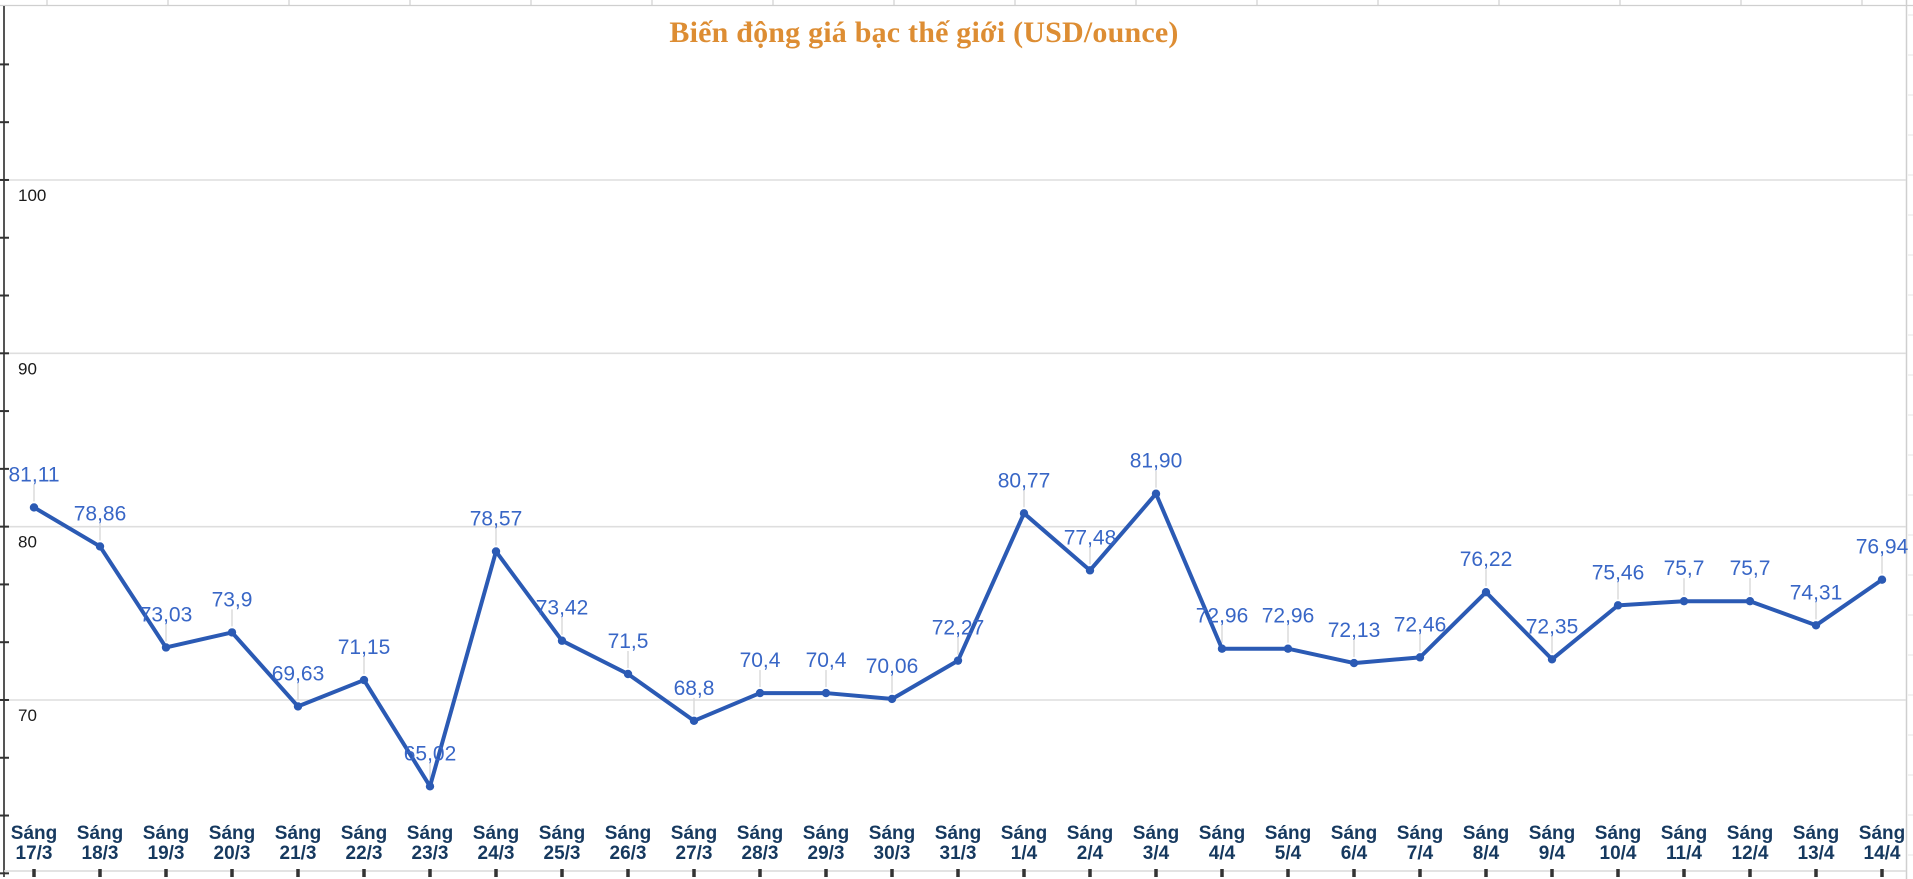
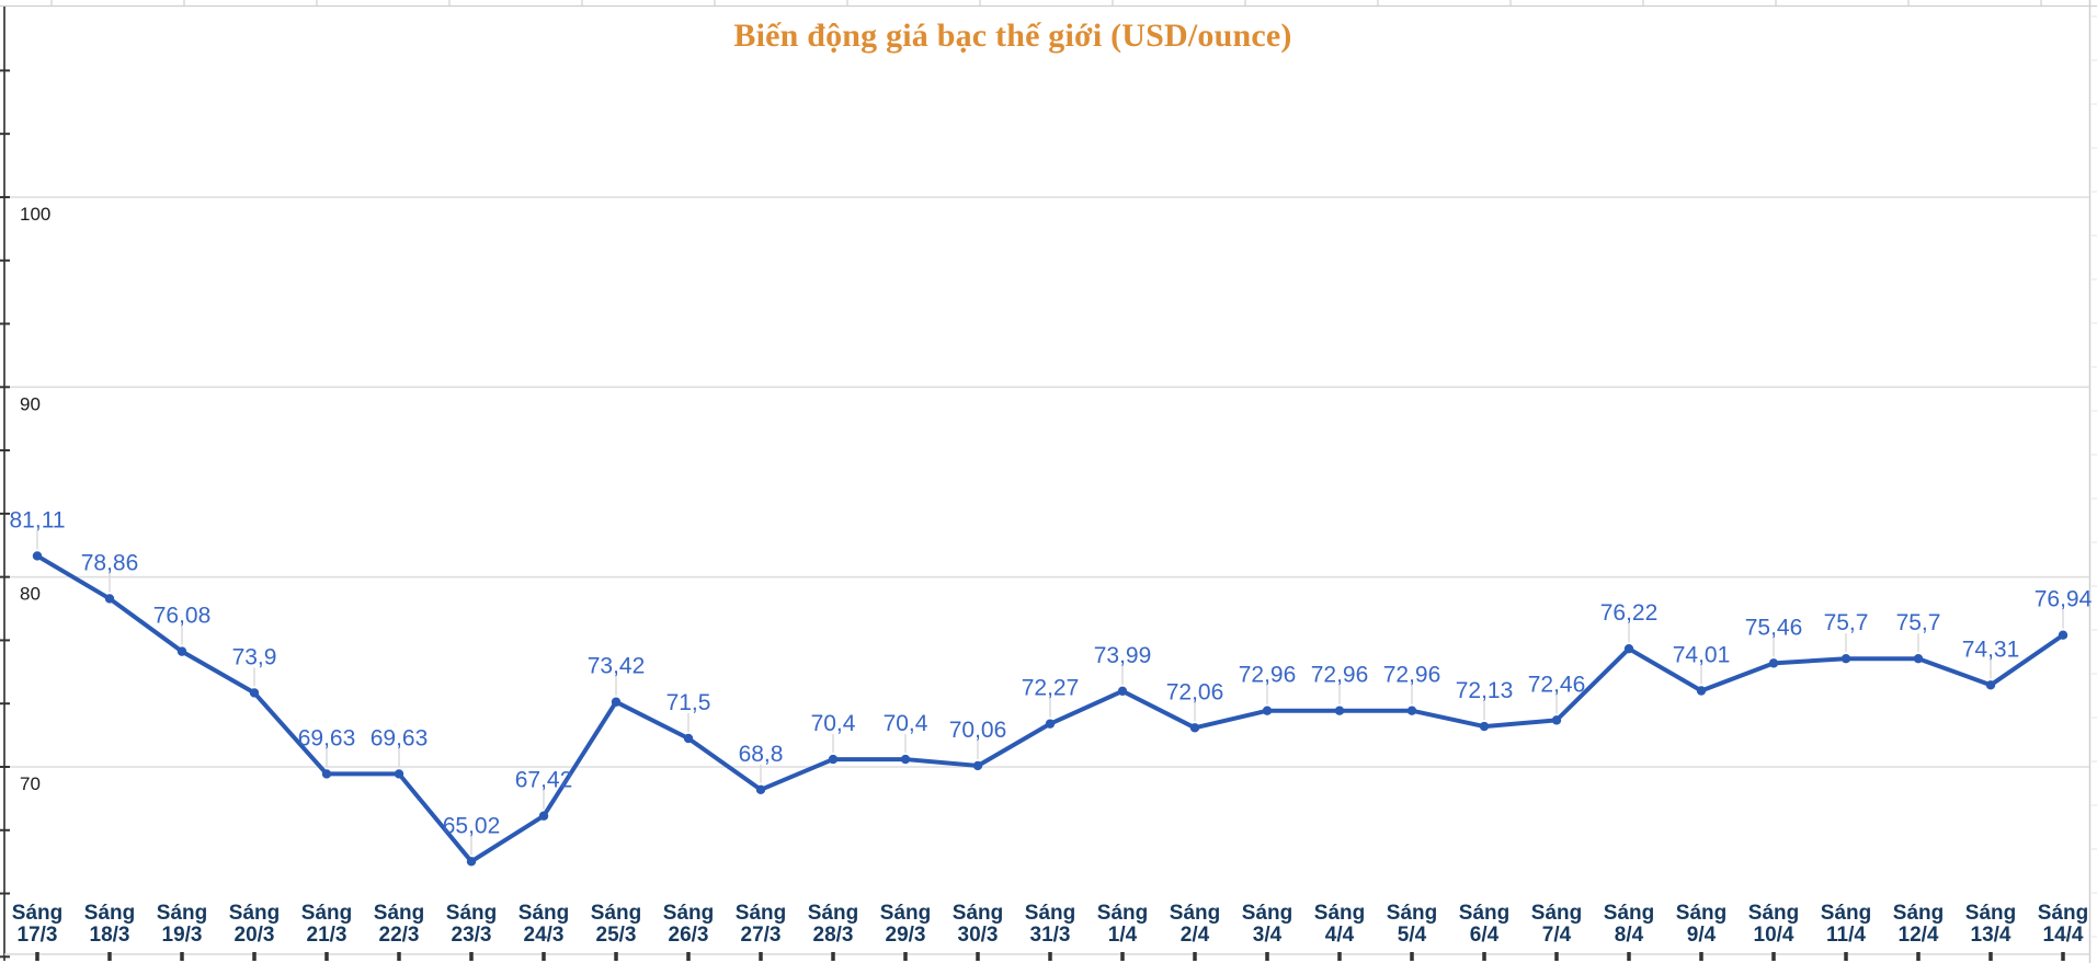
Sáng 19/3: 73,03 -> 76,08
Sáng 22/3: 71,15 -> 69,63
Sáng 24/3: 78,57 -> 67,42
Sáng 1/4: 80,77 -> 73,99
Sáng 2/4: 77,48 -> 72,06
Sáng 3/4: 81,90 -> 72,96
Sáng 9/4: 72,35 -> 74,01
